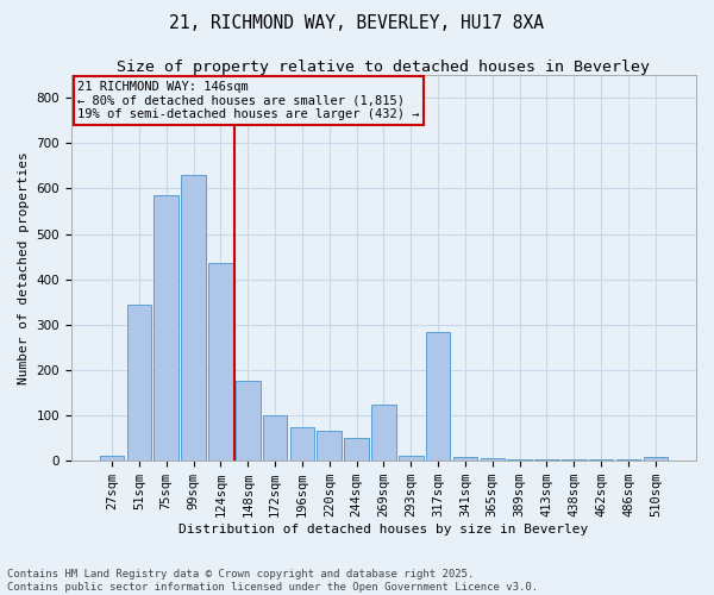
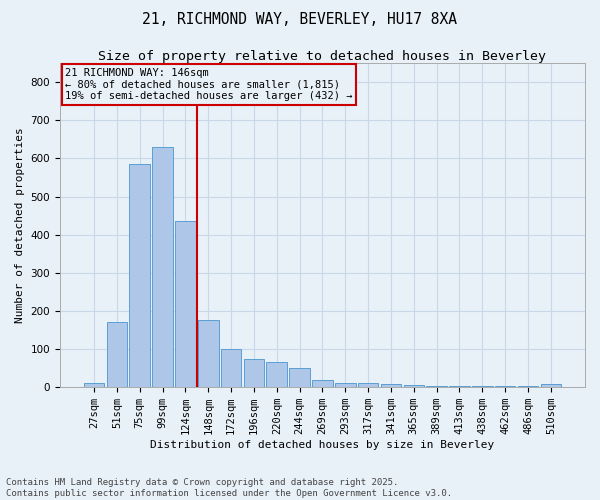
51sqm: 345 -> 170
269sqm: 125 -> 18
317sqm: 285 -> 10
